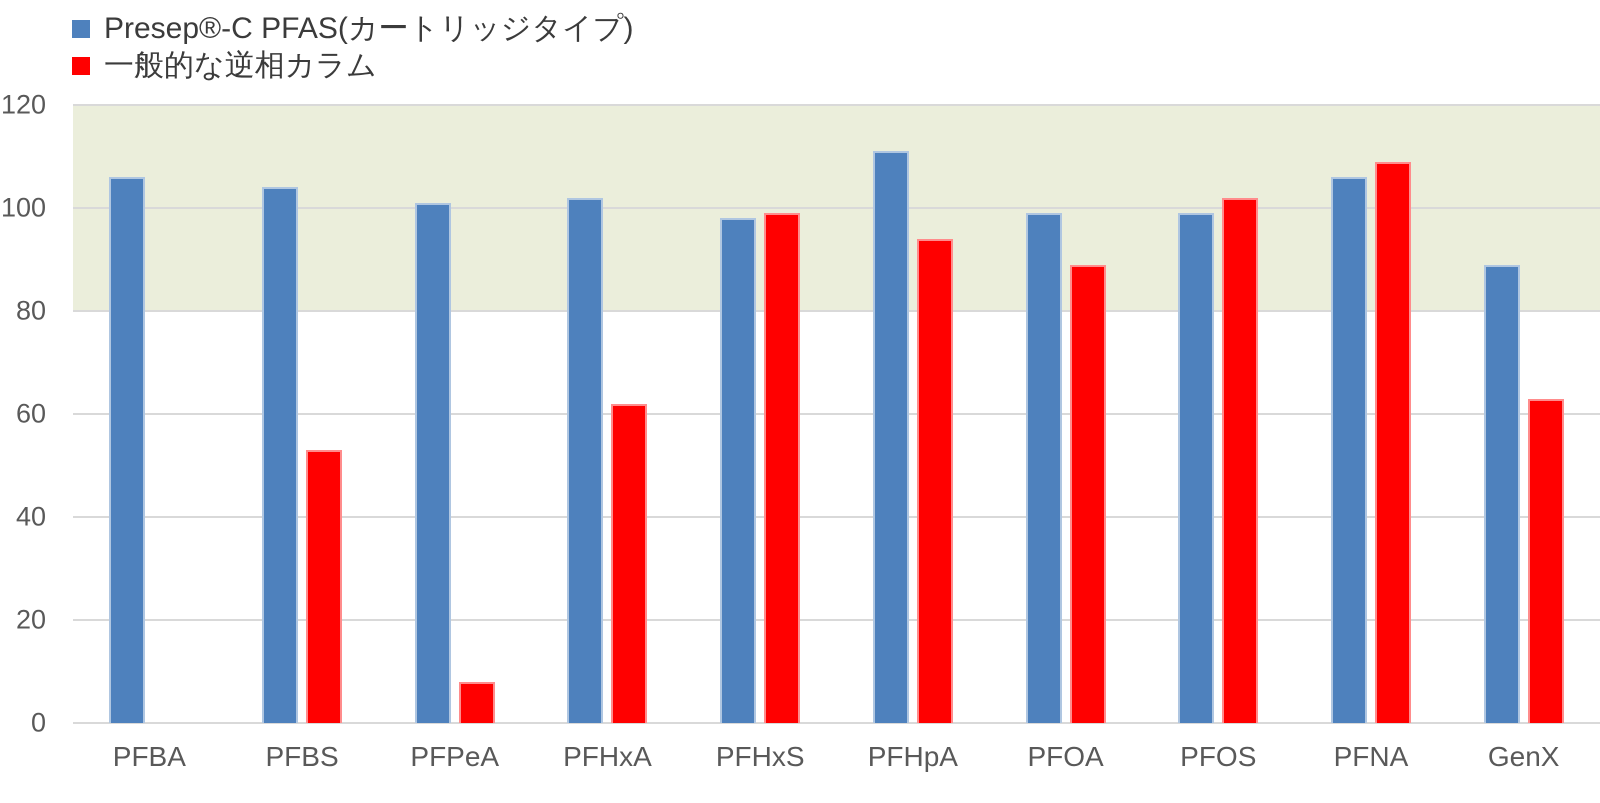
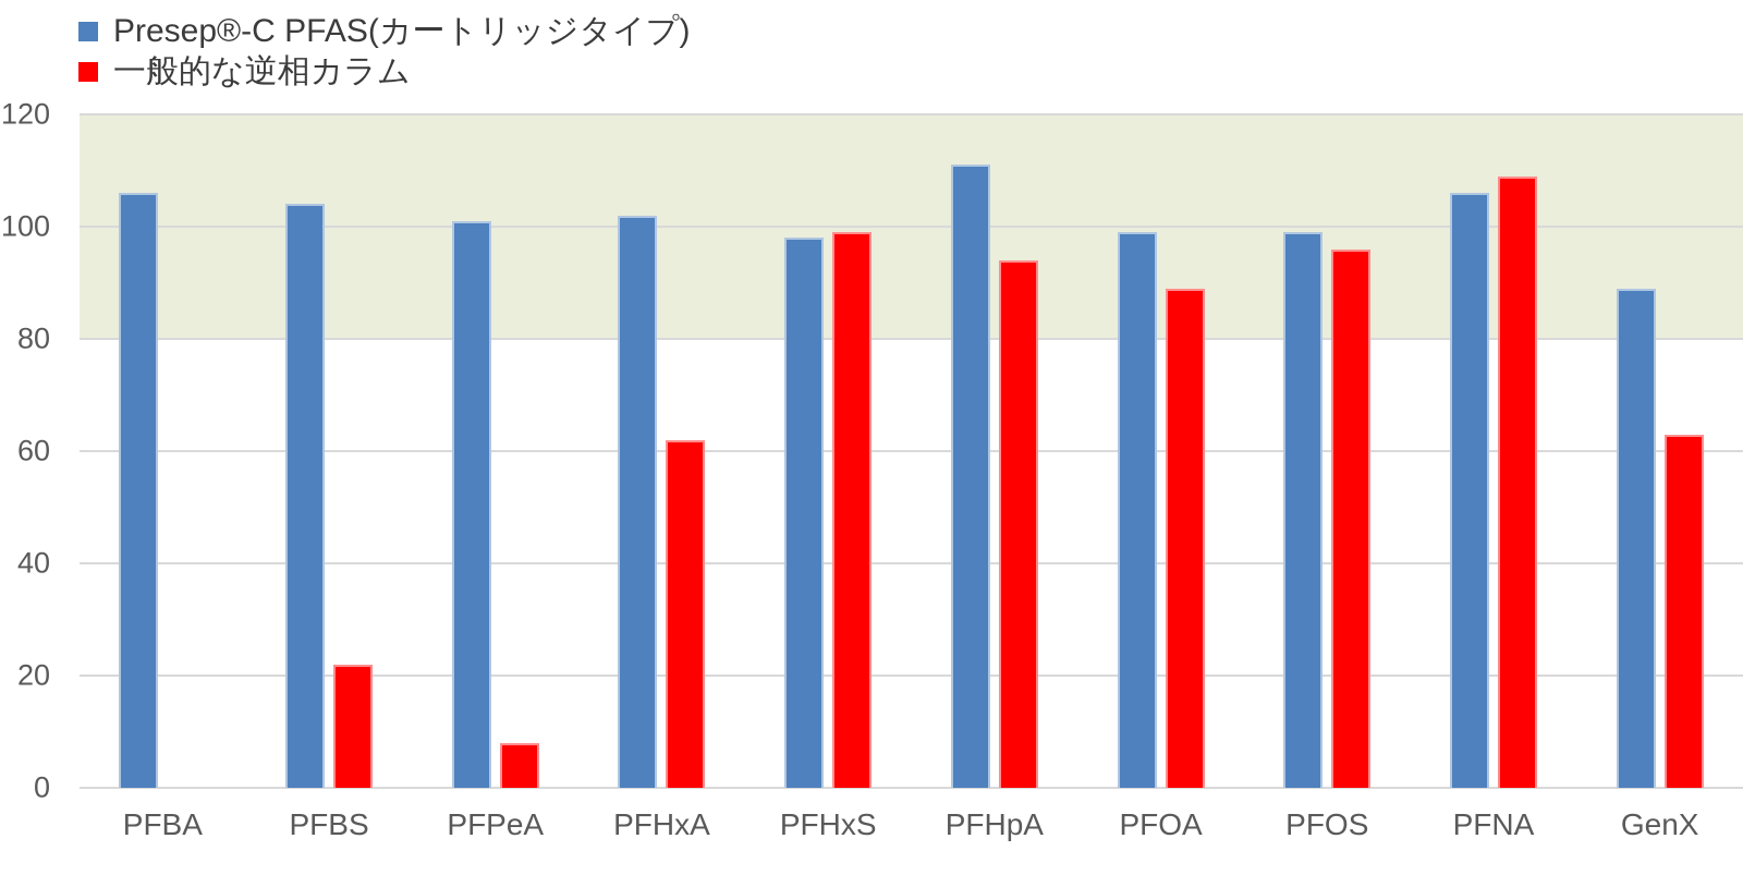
一般的な逆相カラム/PFBS: 53 -> 22
一般的な逆相カラム/PFOS: 102 -> 96
